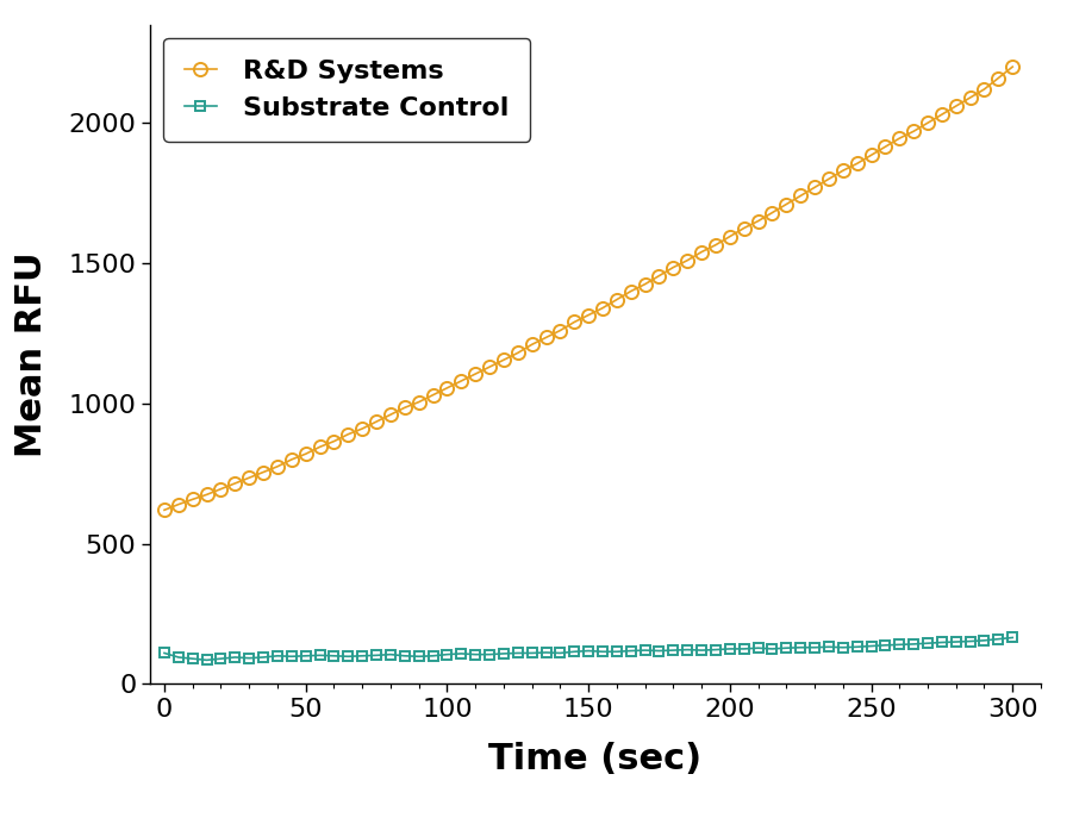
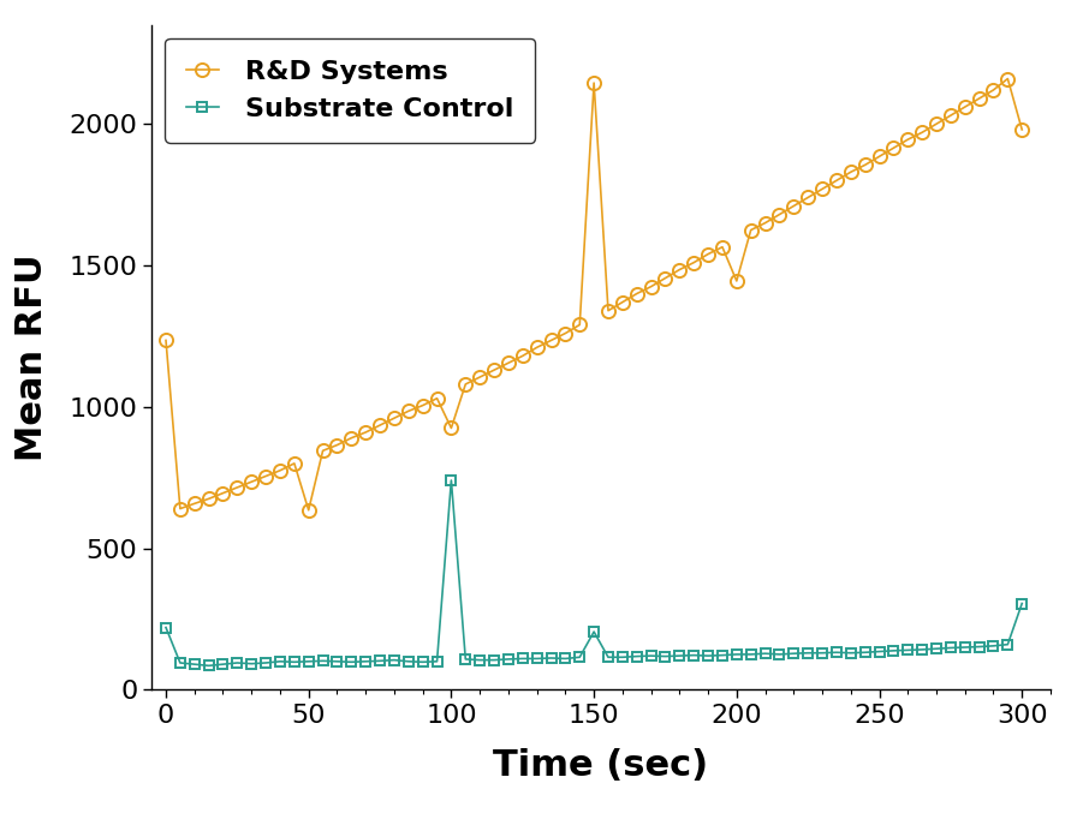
R&D Systems/0: 620 -> 1235
Substrate Control/0: 110 -> 220
R&D Systems/50: 820 -> 635
R&D Systems/100: 1055 -> 925
Substrate Control/100: 105 -> 740
R&D Systems/150: 1315 -> 2145
Substrate Control/150: 118 -> 205
R&D Systems/200: 1595 -> 1445
R&D Systems/300: 2200 -> 1980
Substrate Control/300: 165 -> 305
